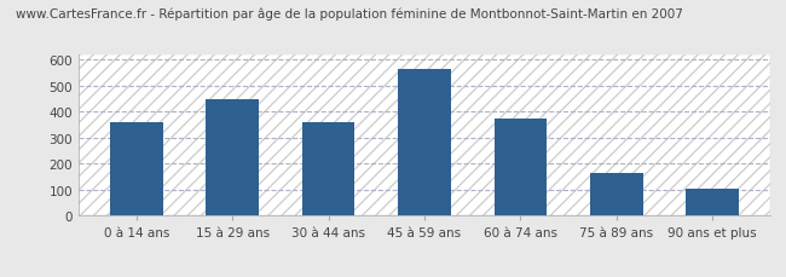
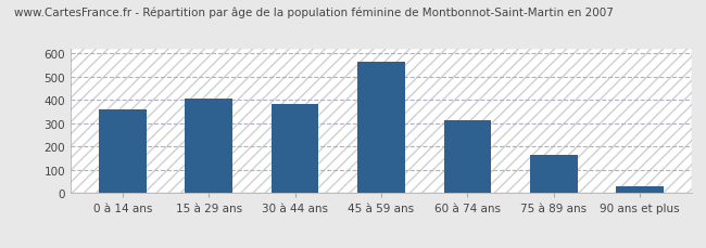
15 à 29 ans: 450 -> 405
30 à 44 ans: 360 -> 385
60 à 74 ans: 375 -> 312
90 ans et plus: 105 -> 30
